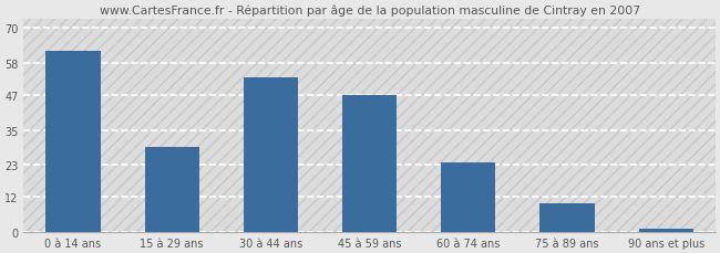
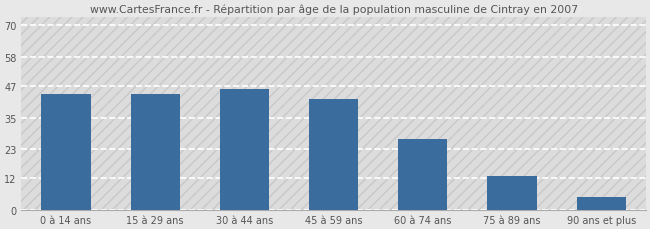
0 à 14 ans: 62 -> 44
15 à 29 ans: 29 -> 44
30 à 44 ans: 53 -> 46
45 à 59 ans: 47 -> 42
60 à 74 ans: 24 -> 27
75 à 89 ans: 10 -> 13
90 ans et plus: 1 -> 5
